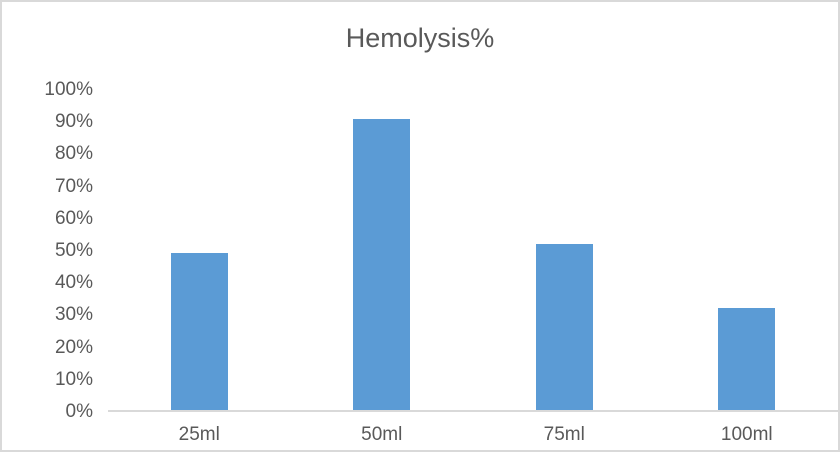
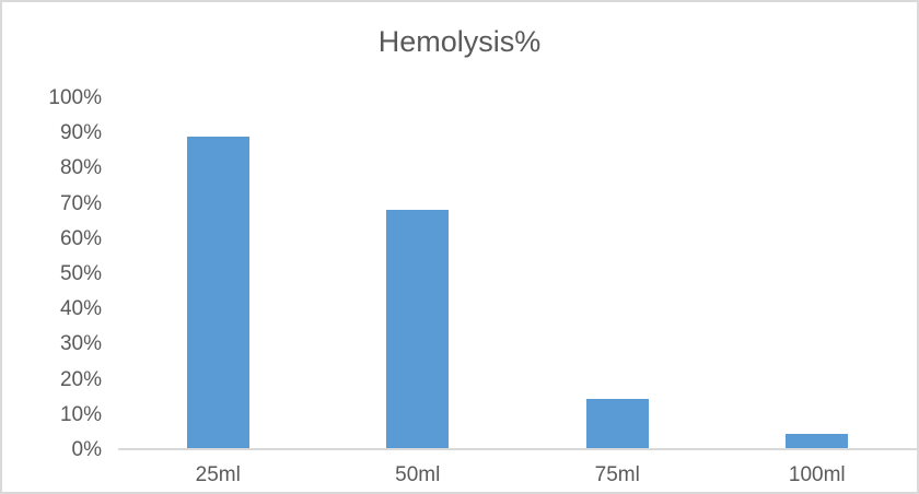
25ml: 49% -> 89%
50ml: 91% -> 68%
75ml: 52% -> 14%
100ml: 32% -> 4%
